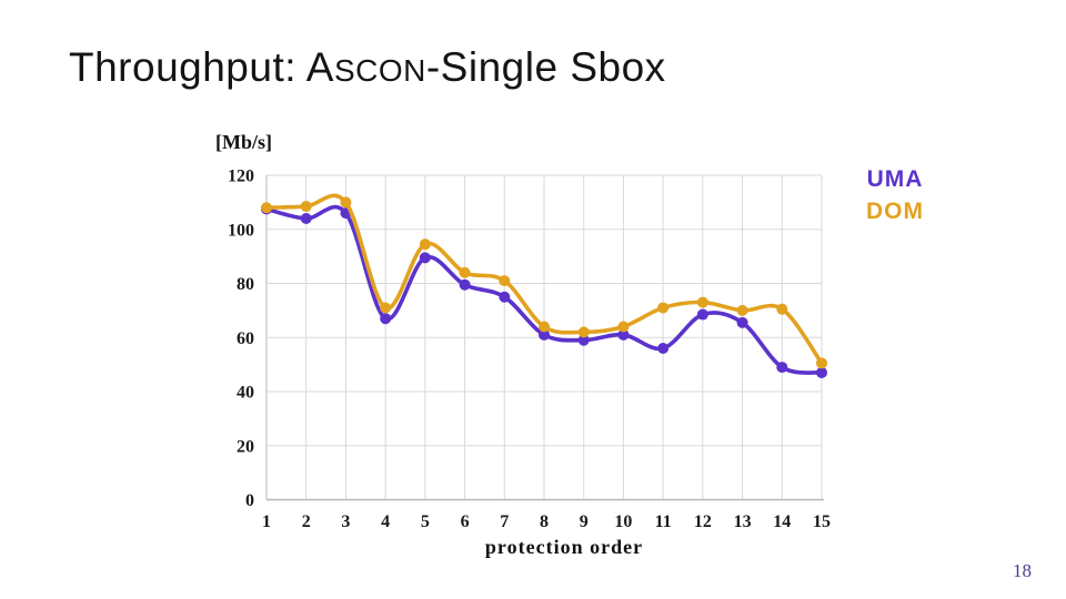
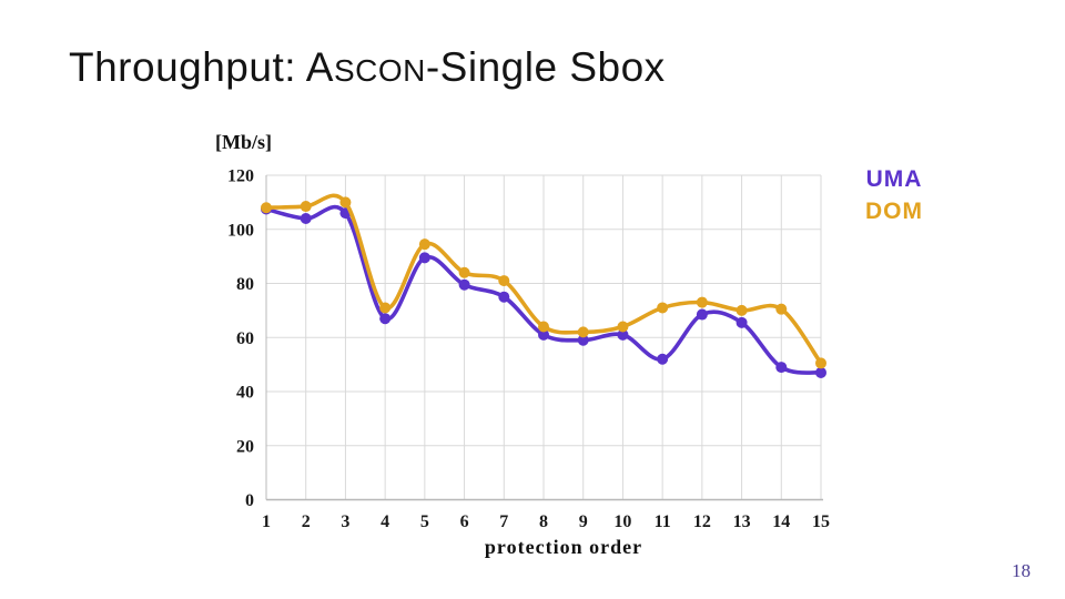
UMA/11: 56 -> 52
